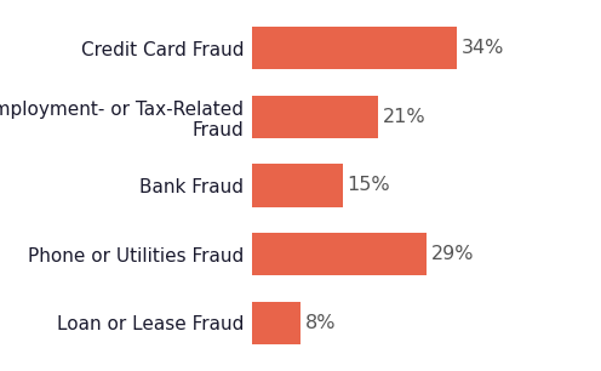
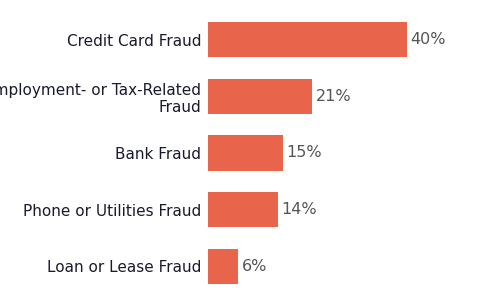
Credit Card Fraud: 34% -> 40%
Phone or Utilities Fraud: 29% -> 14%
Loan or Lease Fraud: 8% -> 6%
